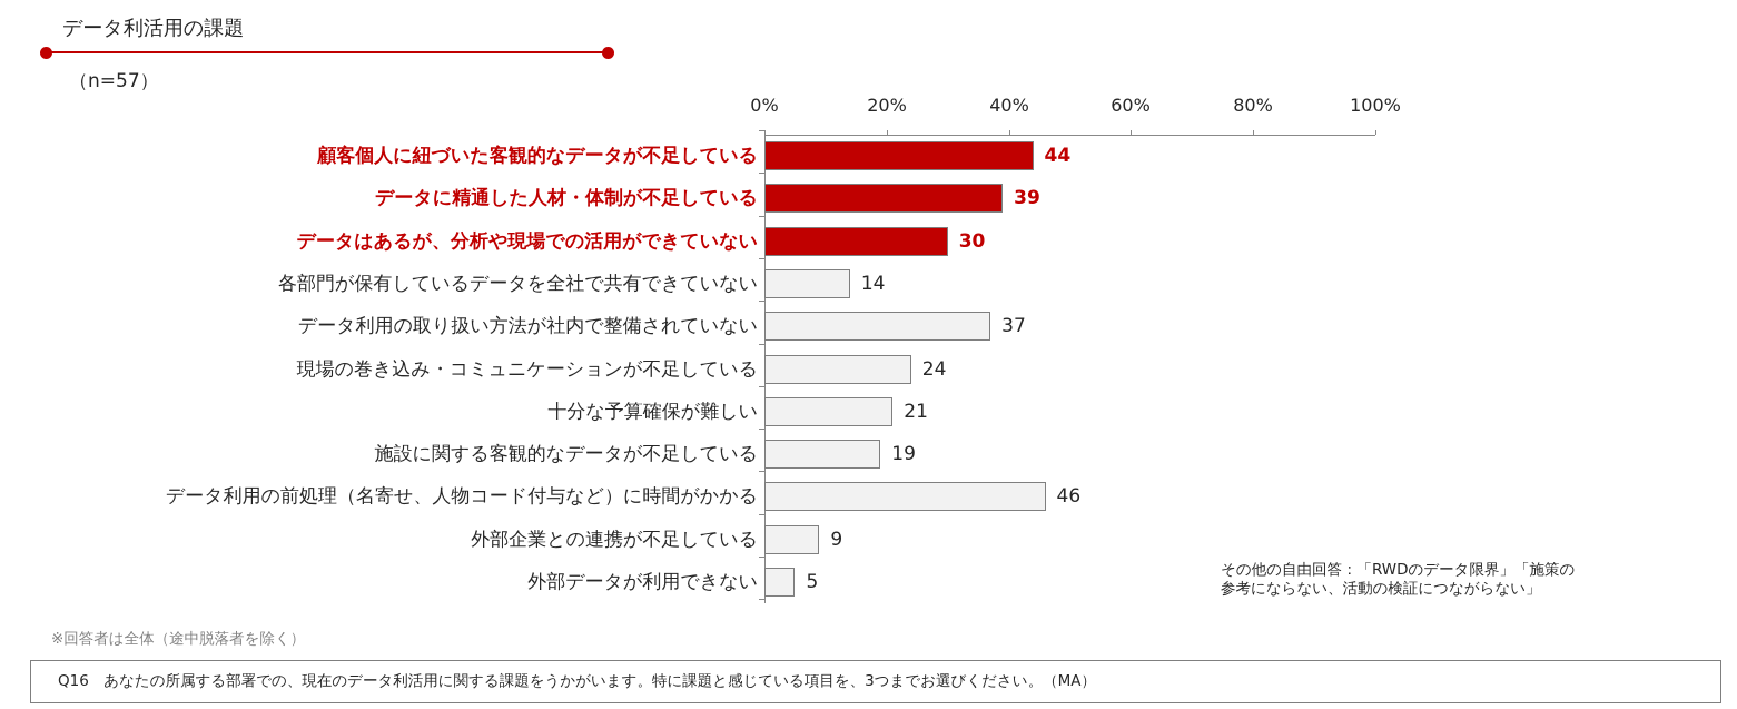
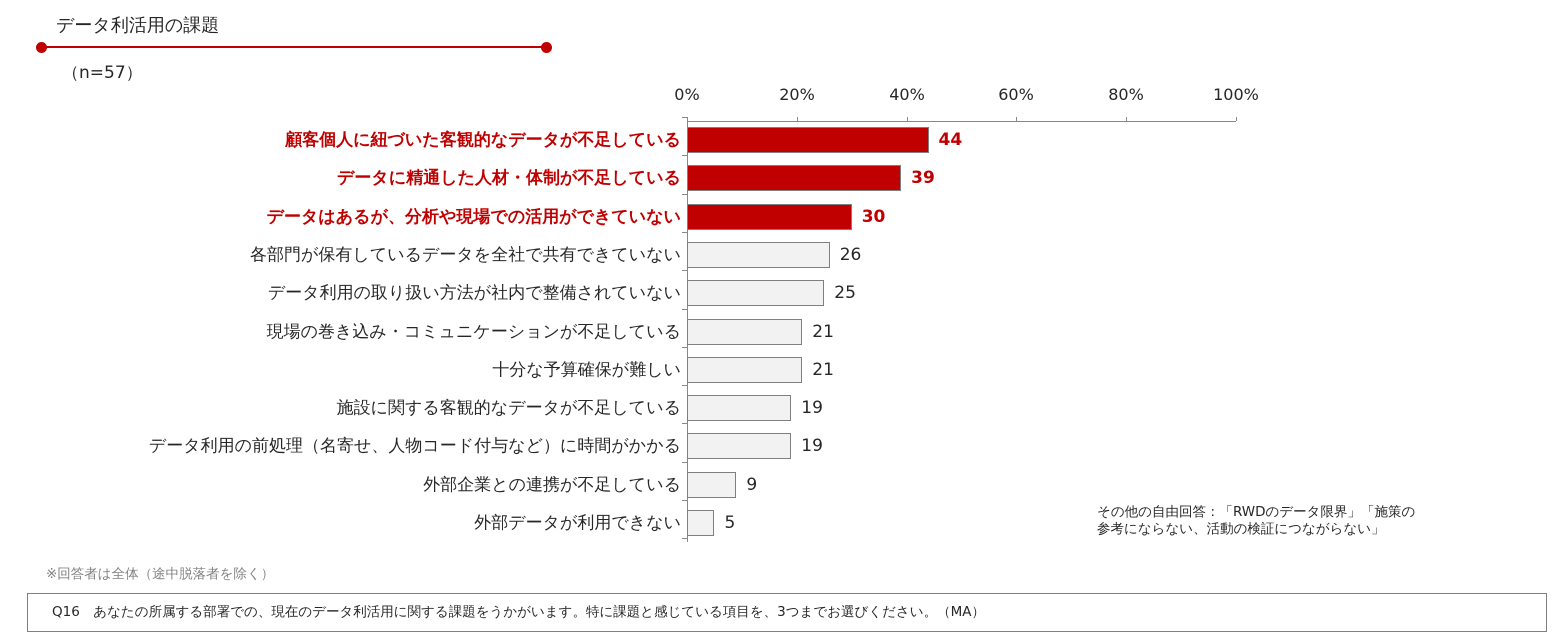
各部門が保有しているデータを全社で共有できていない: 14 -> 26
データ利用の取り扱い方法が社内で整備されていない: 37 -> 25
現場の巻き込み・コミュニケーションが不足している: 24 -> 21
データ利用の前処理（名寄せ、人物コード付与など）に時間がかかる: 46 -> 19
